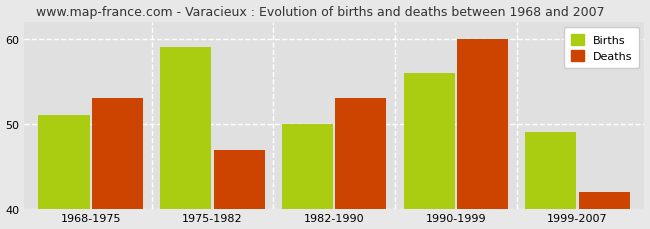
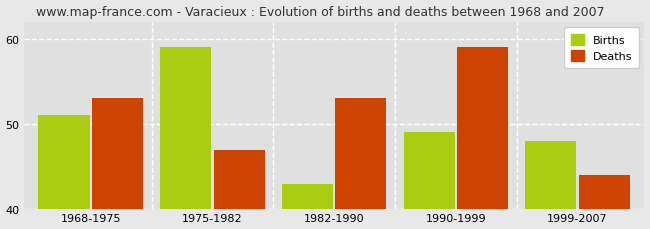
Births/1982-1990: 50 -> 43
Births/1990-1999: 56 -> 49
Deaths/1990-1999: 60 -> 59
Births/1999-2007: 49 -> 48
Deaths/1999-2007: 42 -> 44
